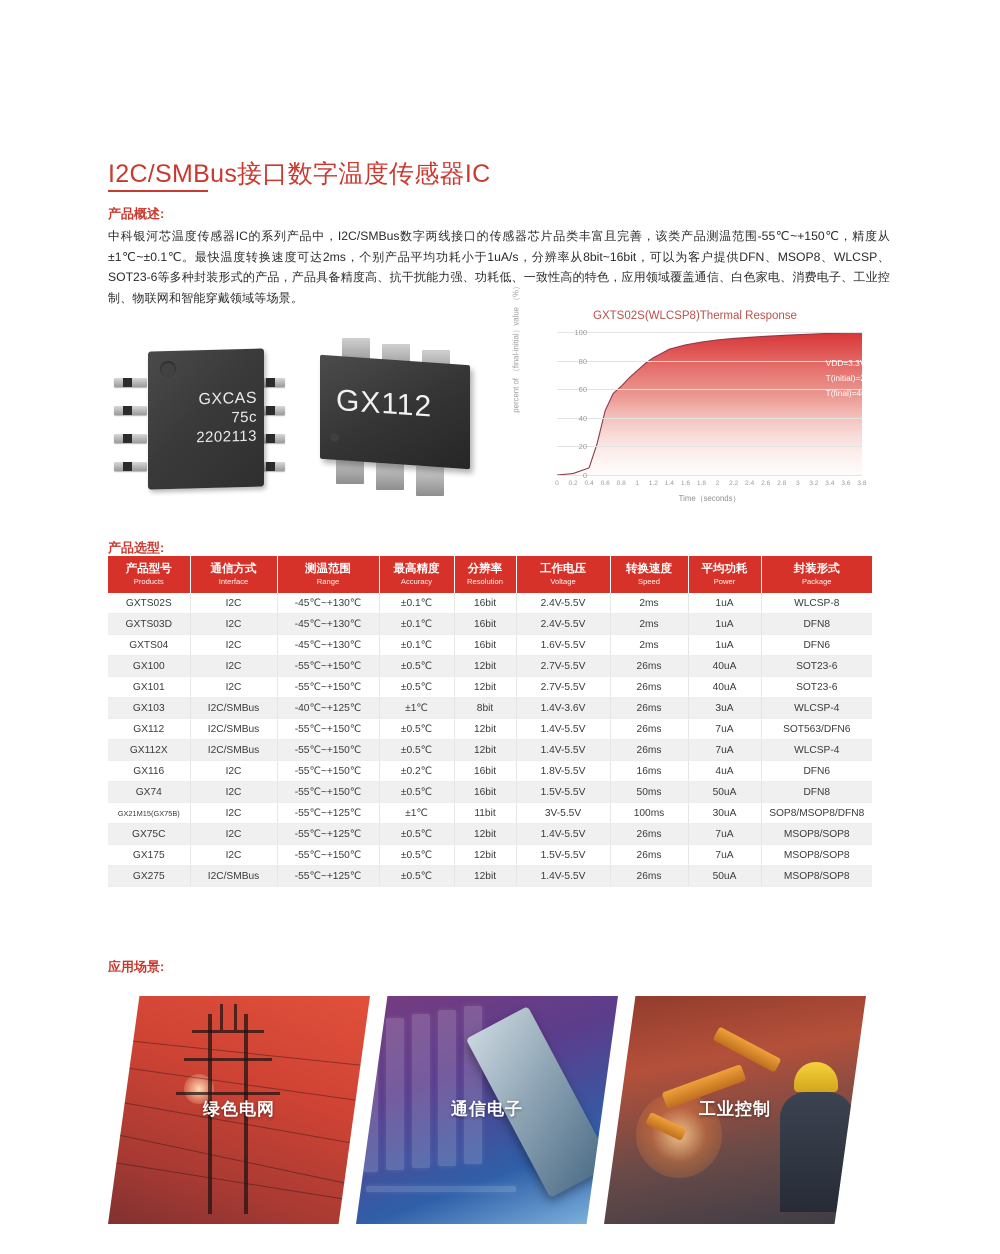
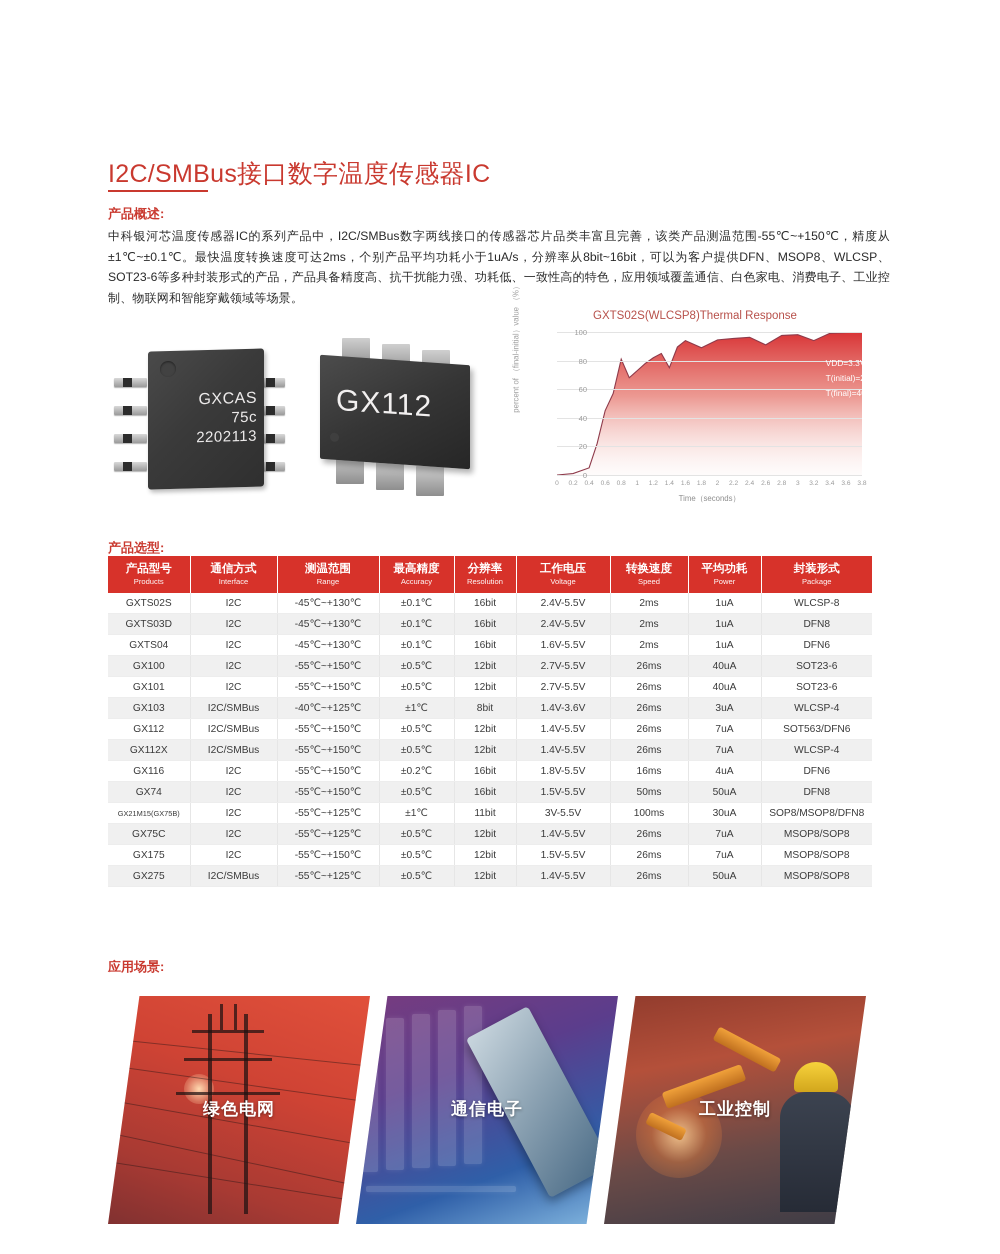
0.8: 62 -> 81
1.4: 88 -> 75
1.6: 91 -> 94
1.8: 93 -> 89
2.6: 97 -> 91
3.2: 99 -> 94
